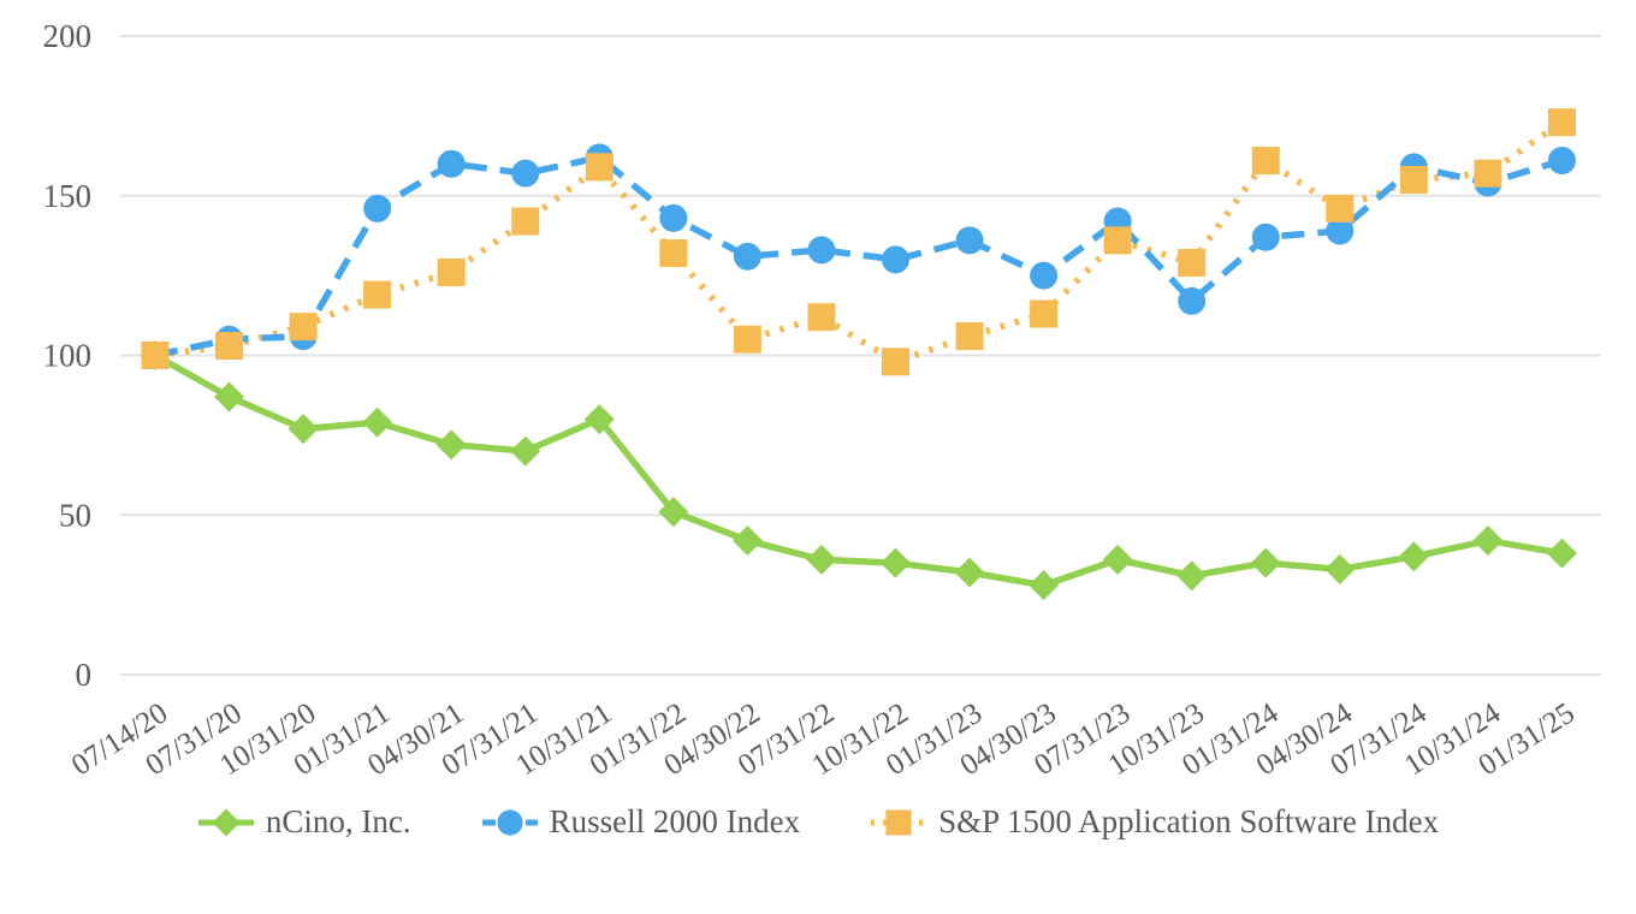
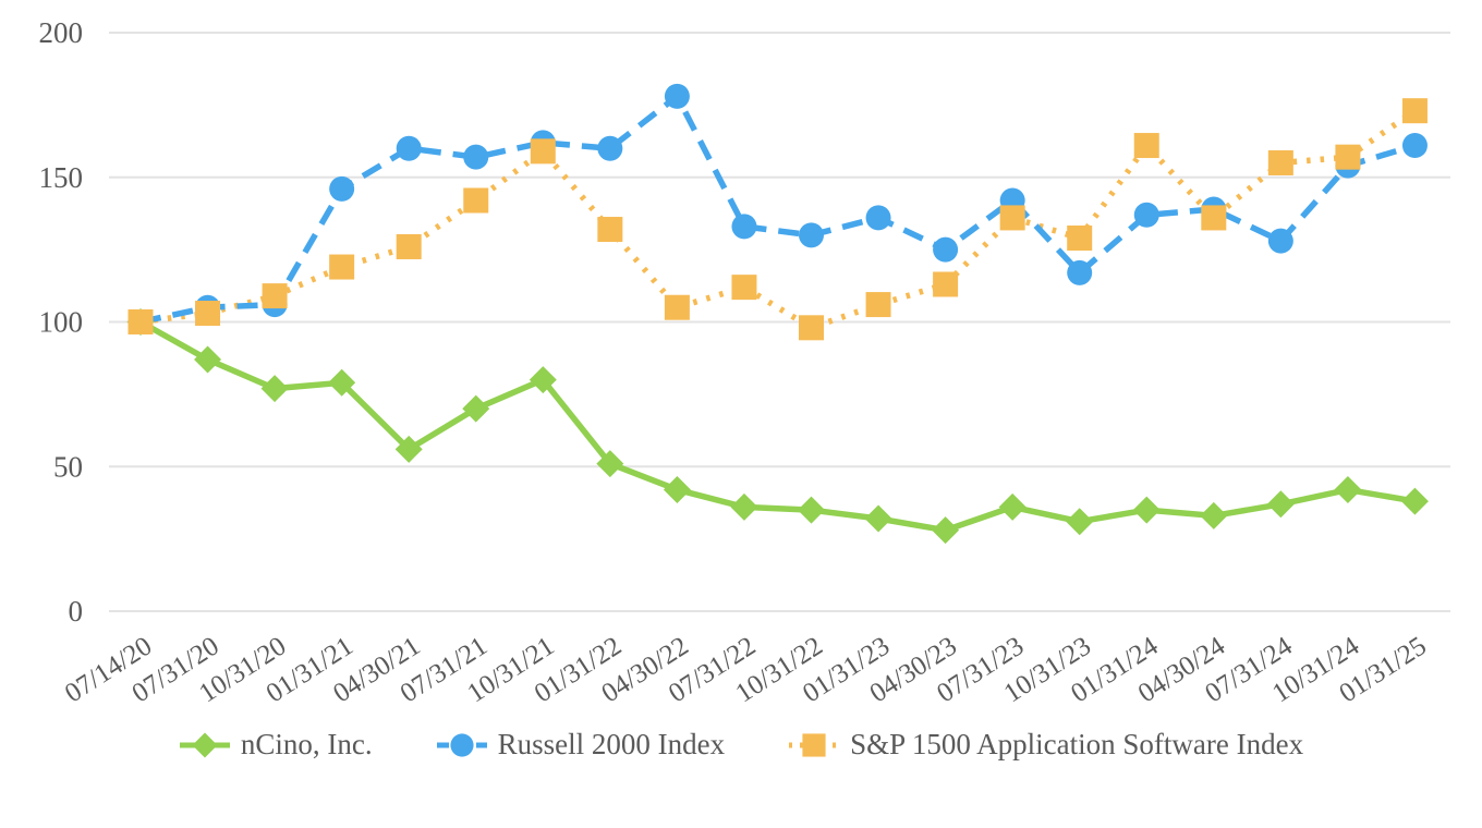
nCino, Inc./04/30/21: 72 -> 56
Russell 2000 Index/01/31/22: 143 -> 160
Russell 2000 Index/04/30/22: 131 -> 178
S&P 1500 Application Software Index/04/30/24: 146 -> 136
Russell 2000 Index/07/31/24: 159 -> 128
